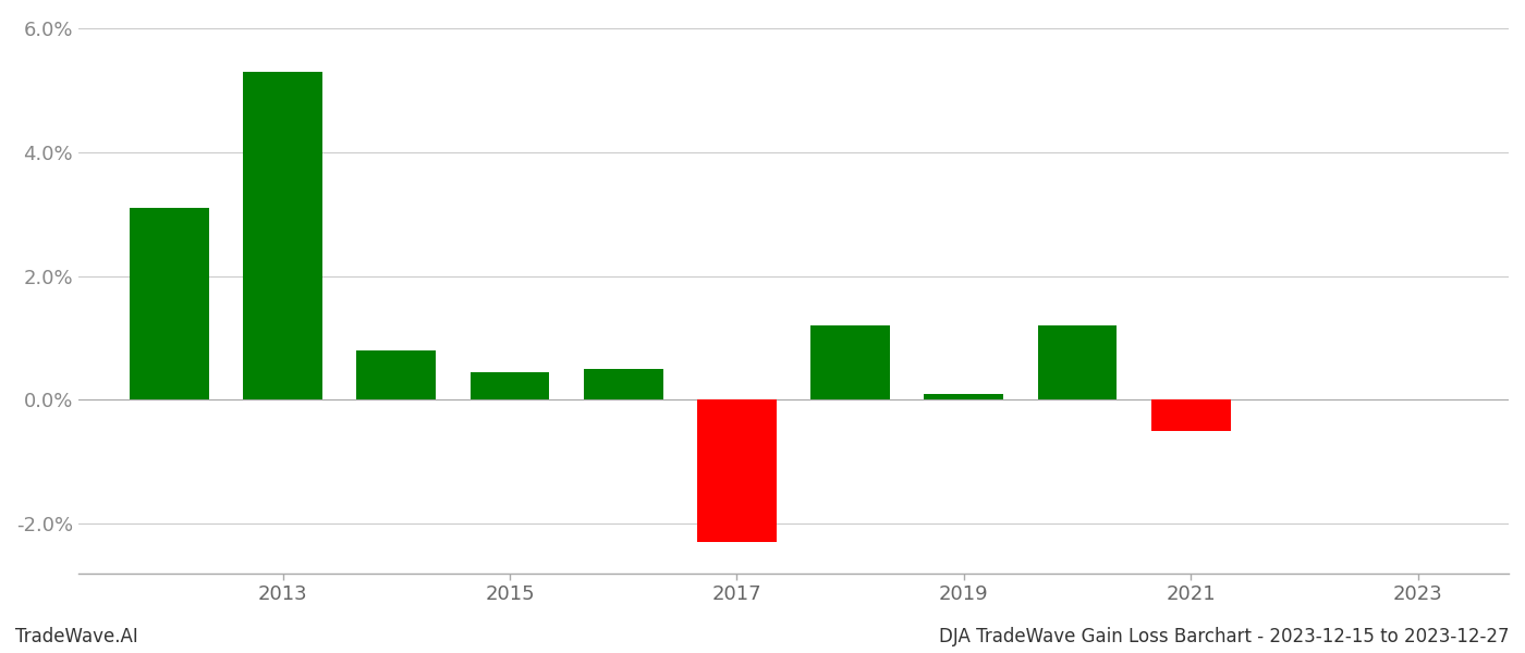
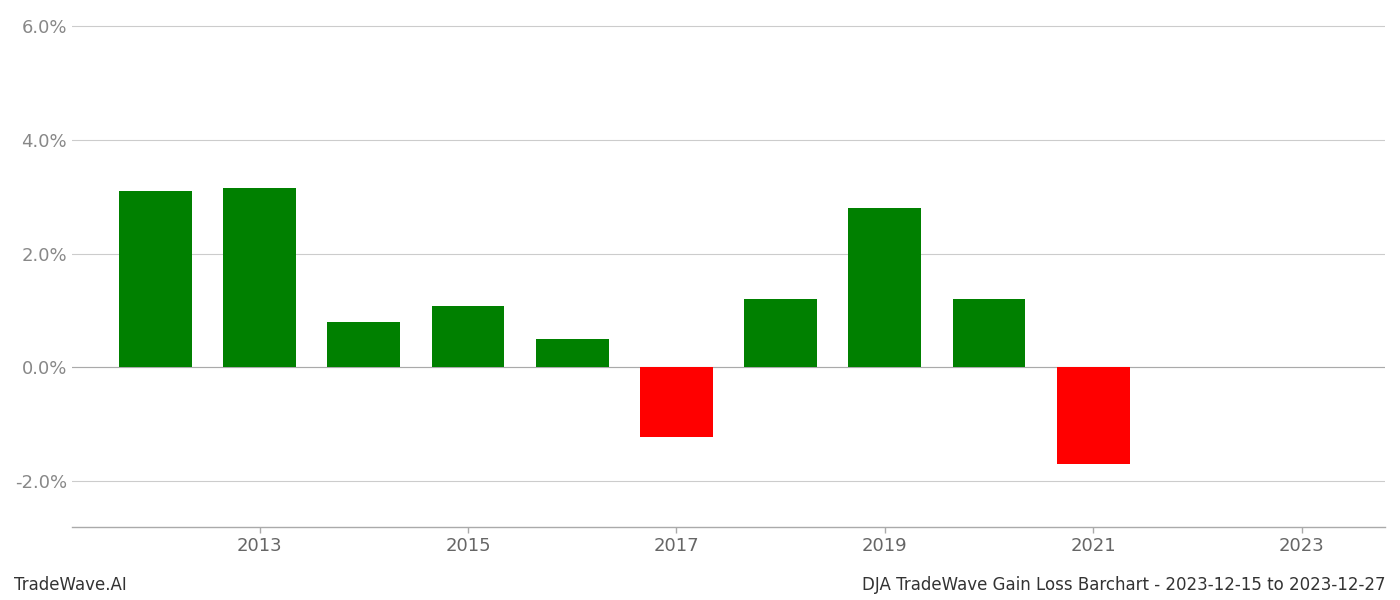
2013: 5.30% -> 3.16%
2015: 0.45% -> 1.08%
2017: -2.30% -> -1.22%
2019: 0.10% -> 2.80%
2021: -0.50% -> -1.70%
